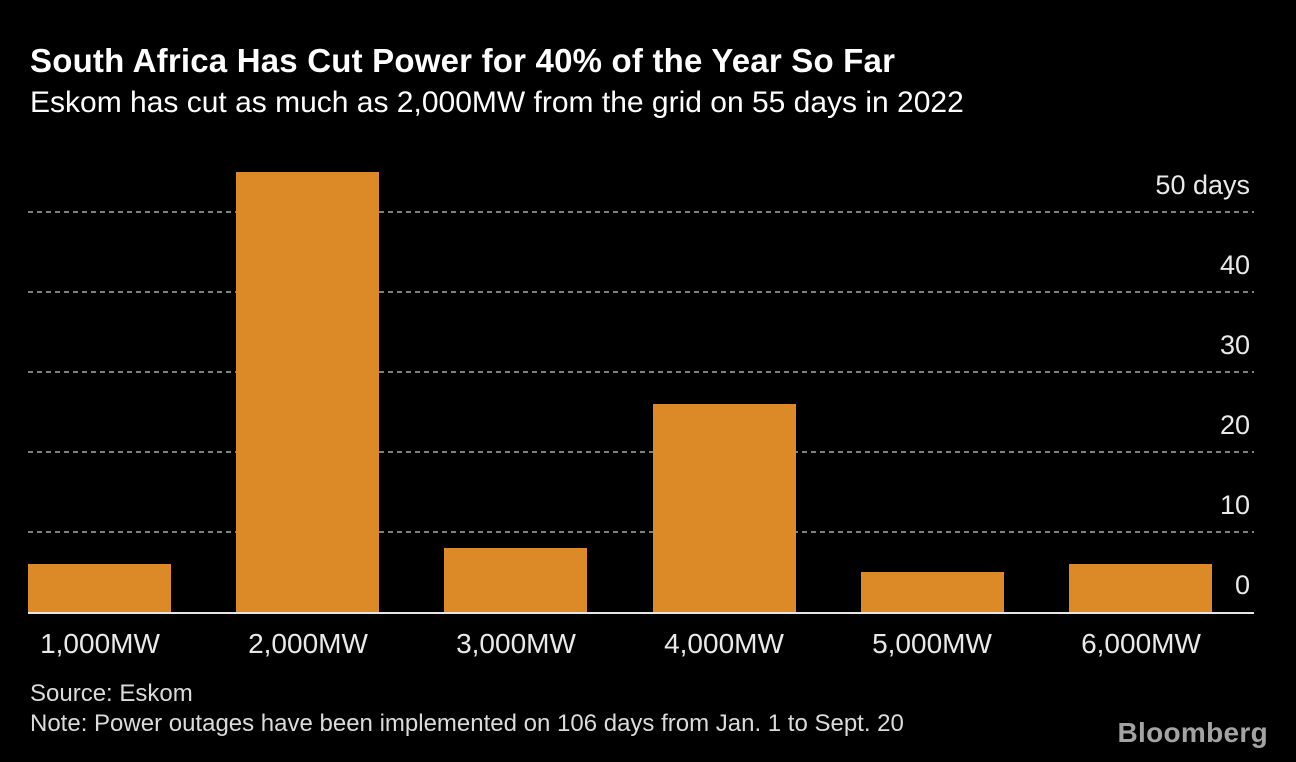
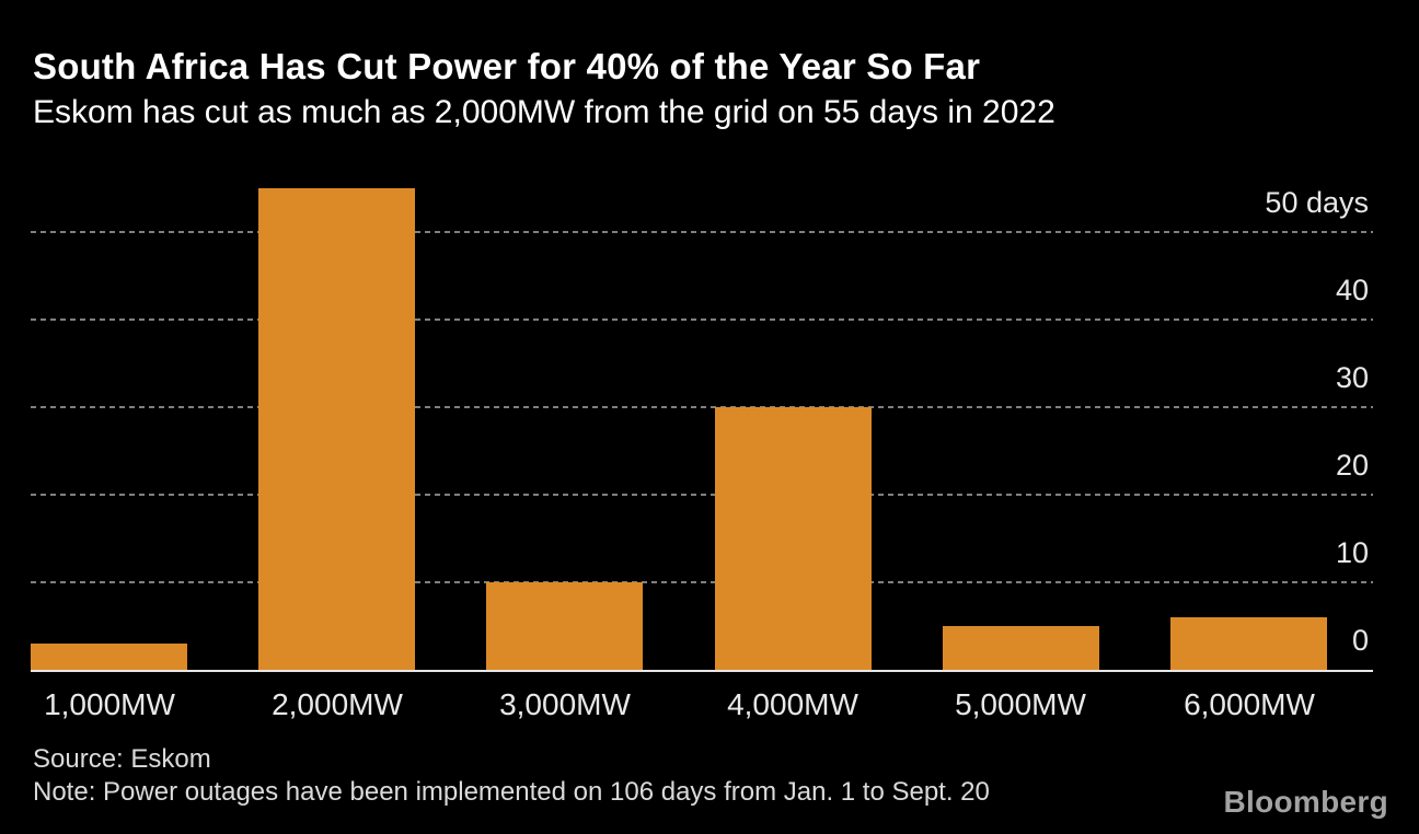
1,000MW: 6 -> 3
3,000MW: 8 -> 10
4,000MW: 26 -> 30
